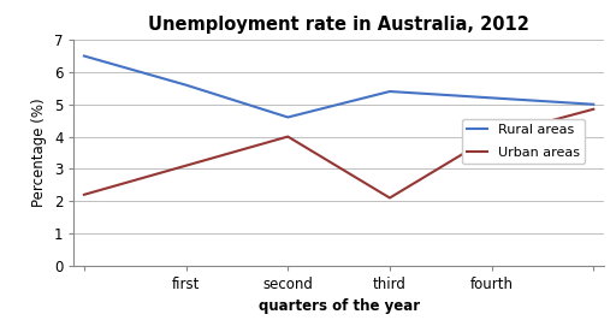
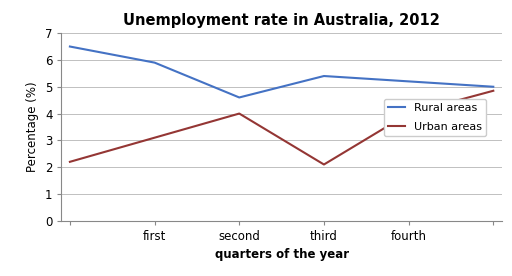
Rural areas/first: 5.6 -> 5.9
